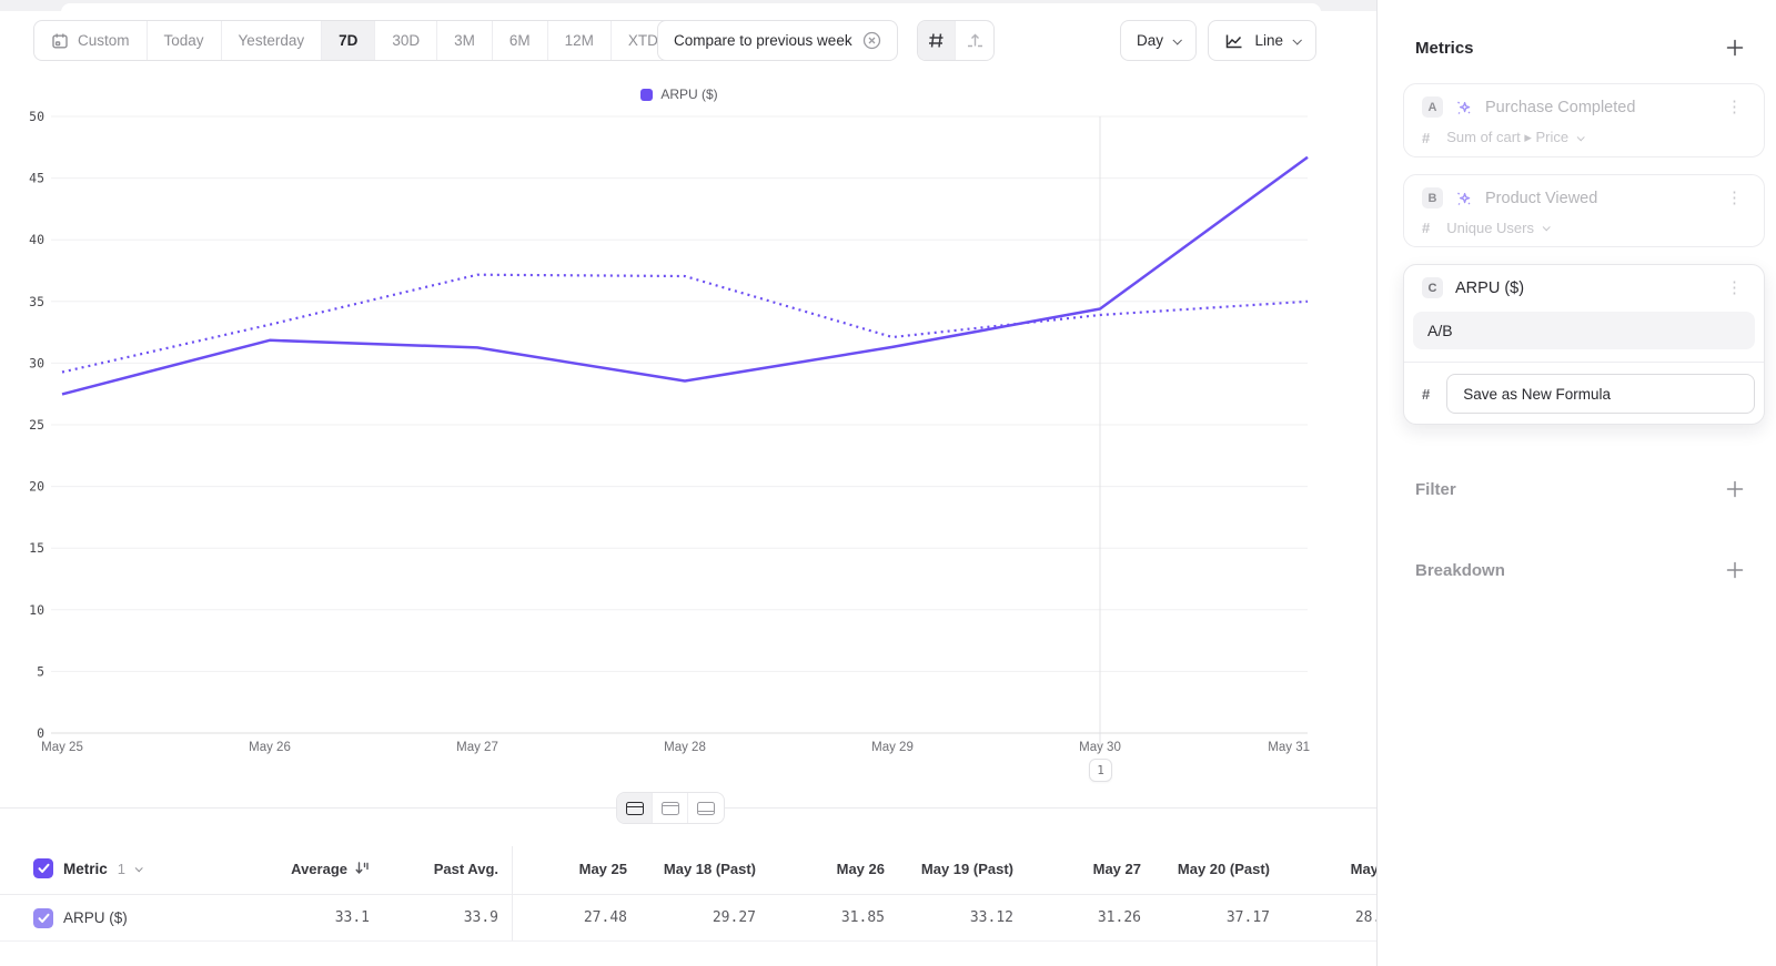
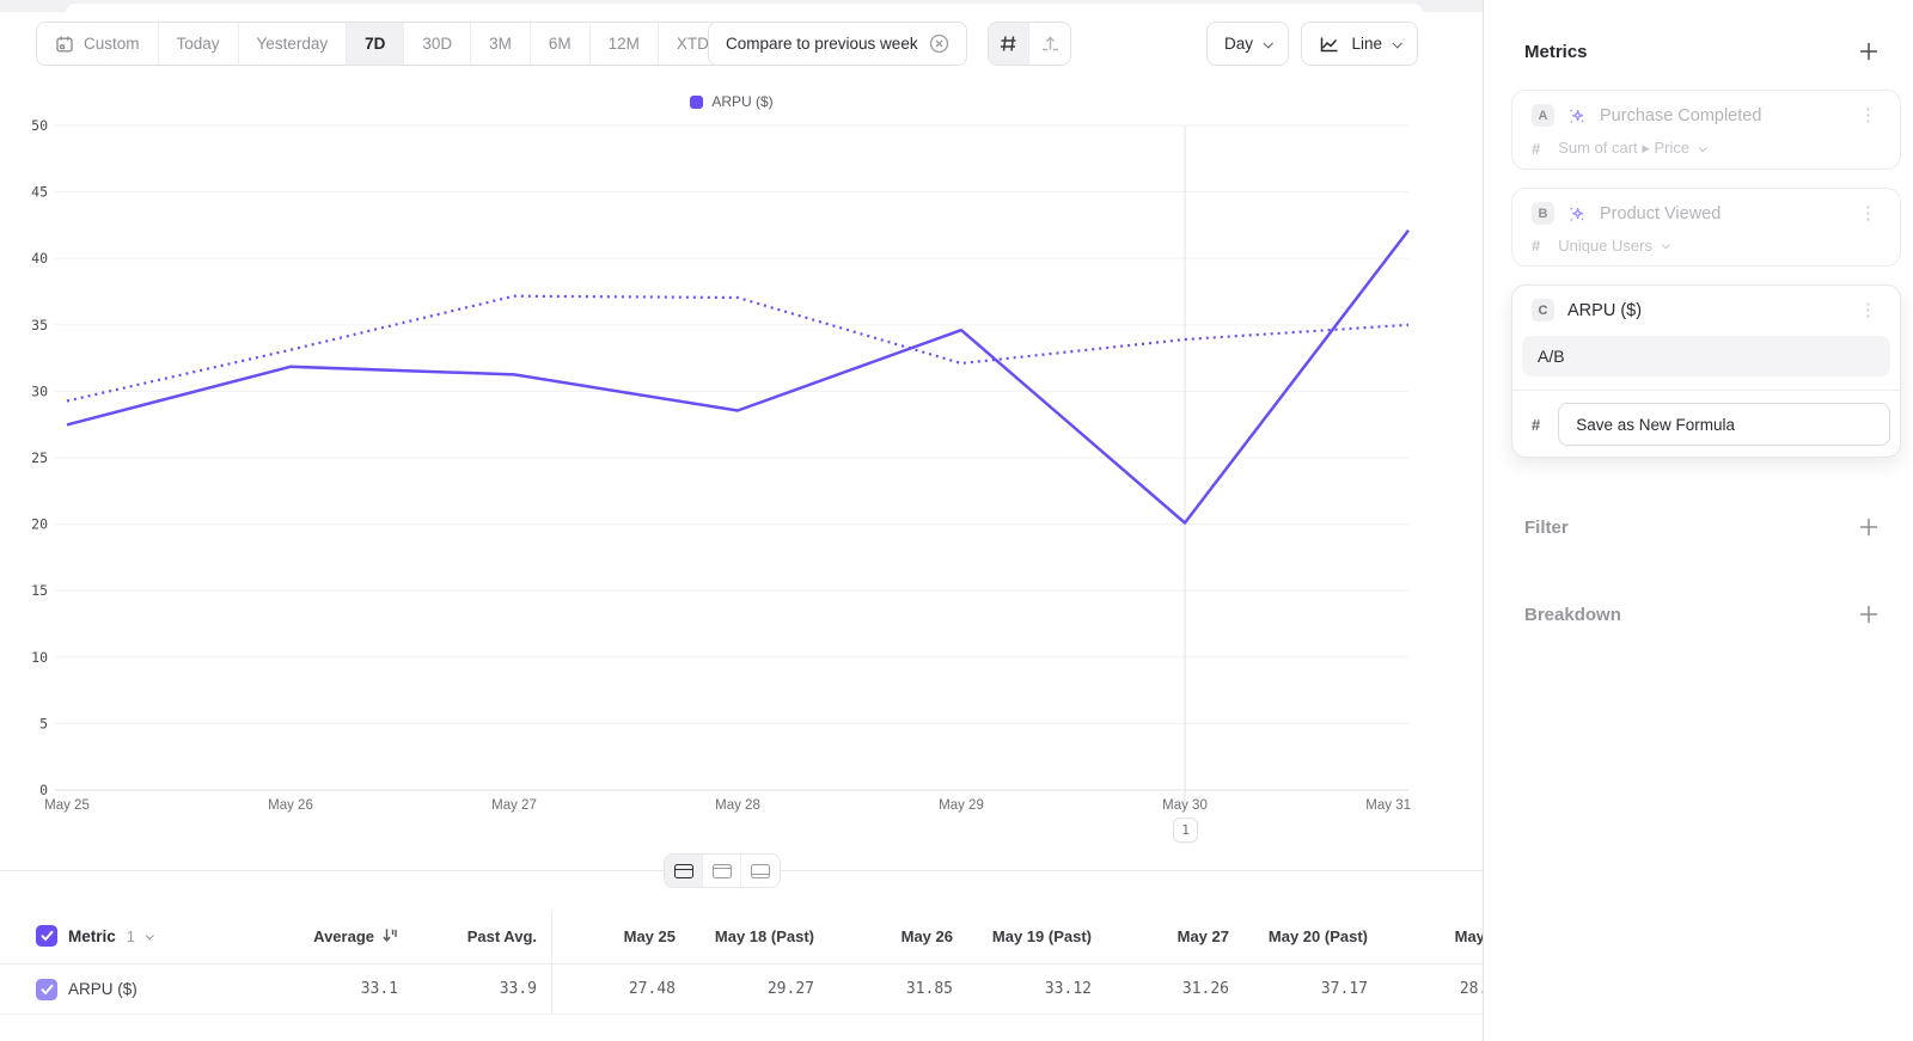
ARPU ($)/May 29: 31.3 -> 34.6
ARPU ($)/May 30: 34.4 -> 20.1
ARPU ($)/May 31: 46.7 -> 42.1
